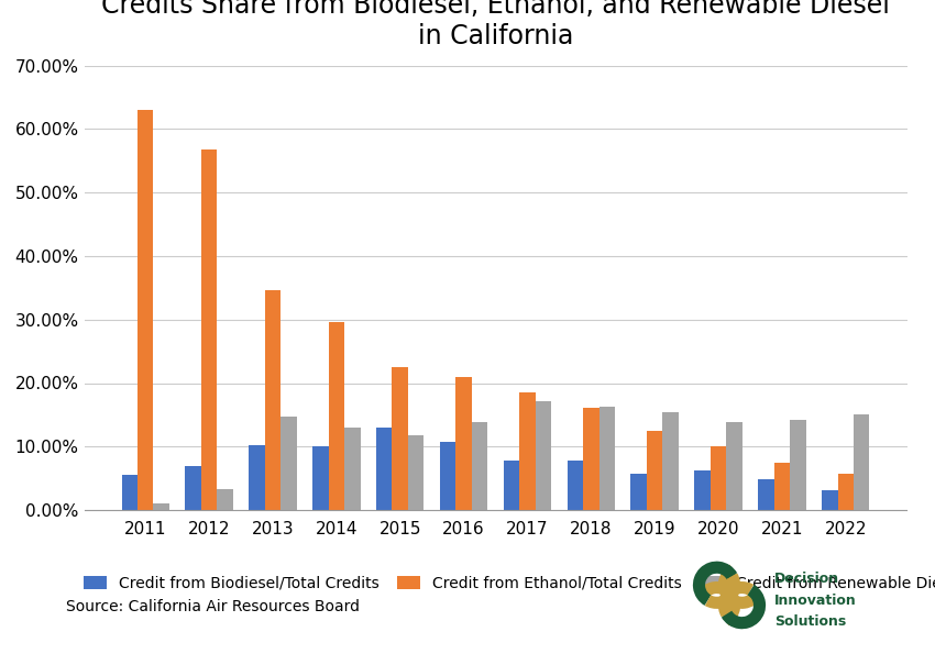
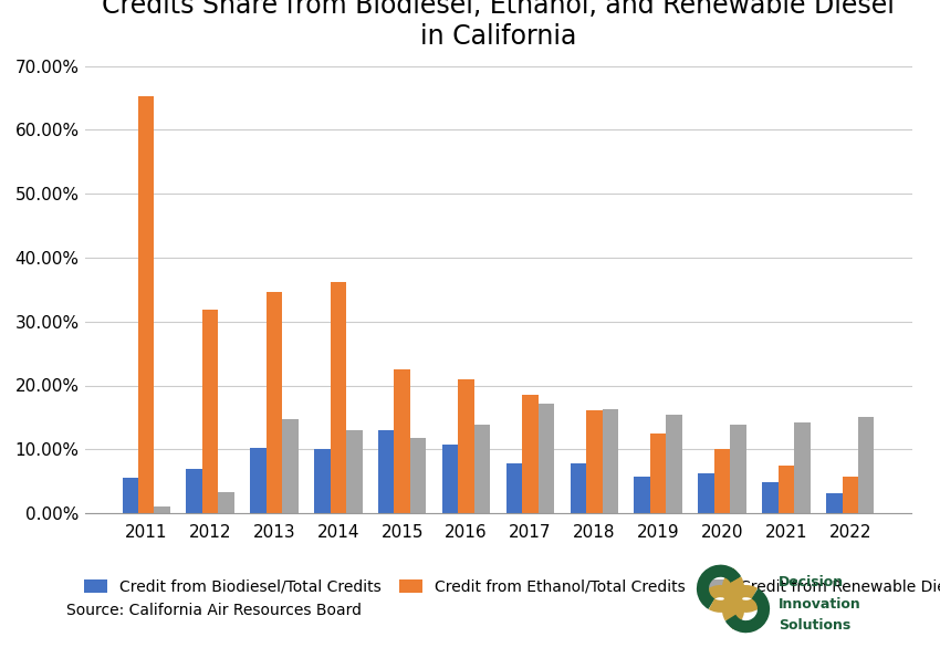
Credit from Ethanol/Total Credits/2011: 63.0% -> 65.2%
Credit from Ethanol/Total Credits/2012: 56.7% -> 31.8%
Credit from Ethanol/Total Credits/2014: 29.6% -> 36.2%
